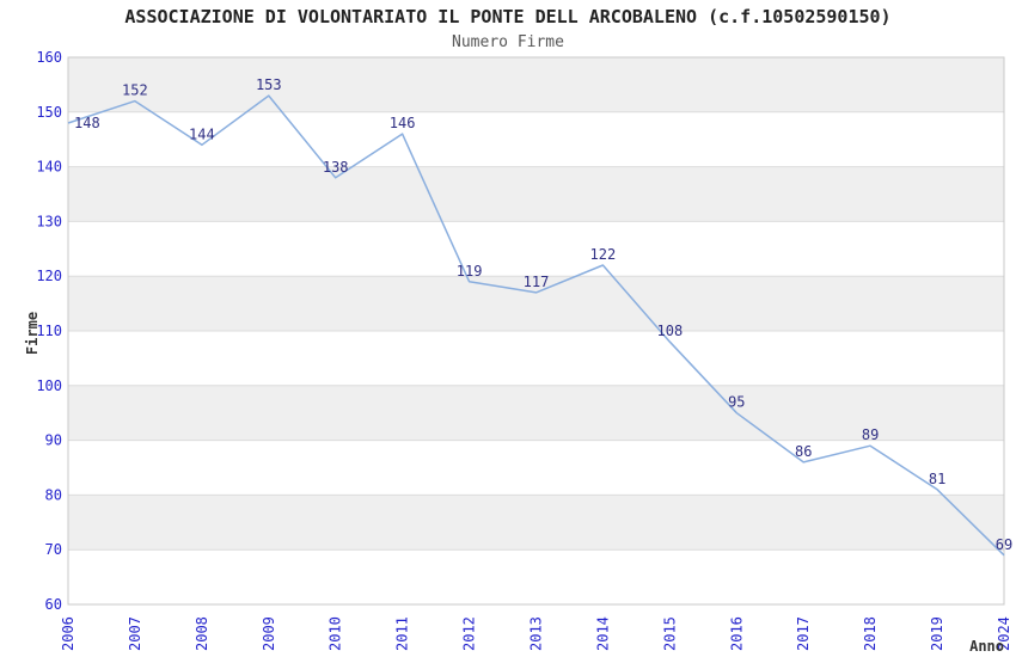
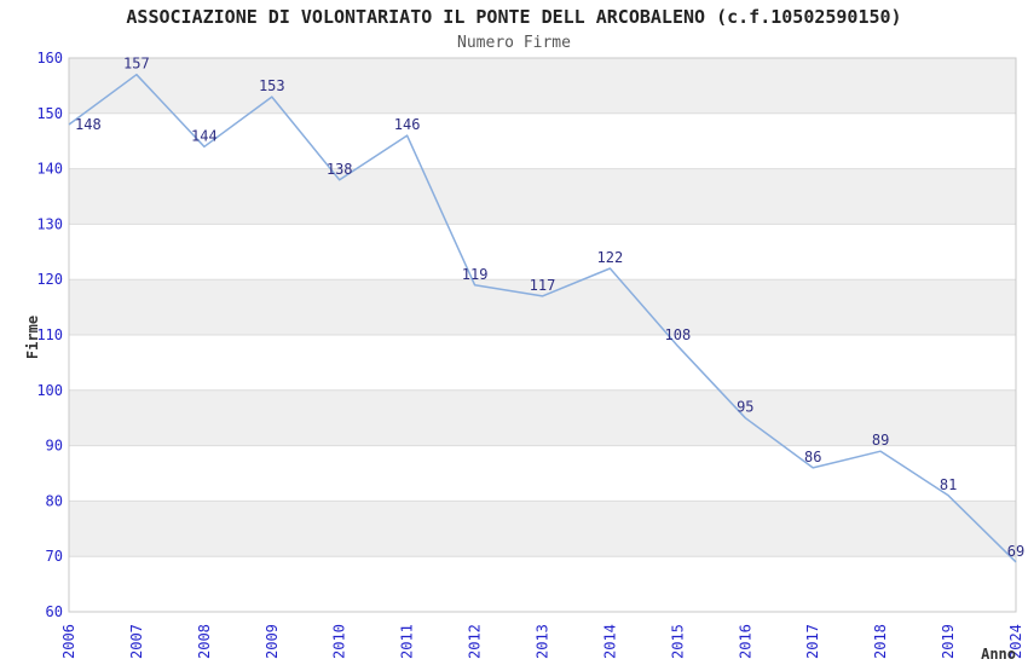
2007: 152 -> 157
